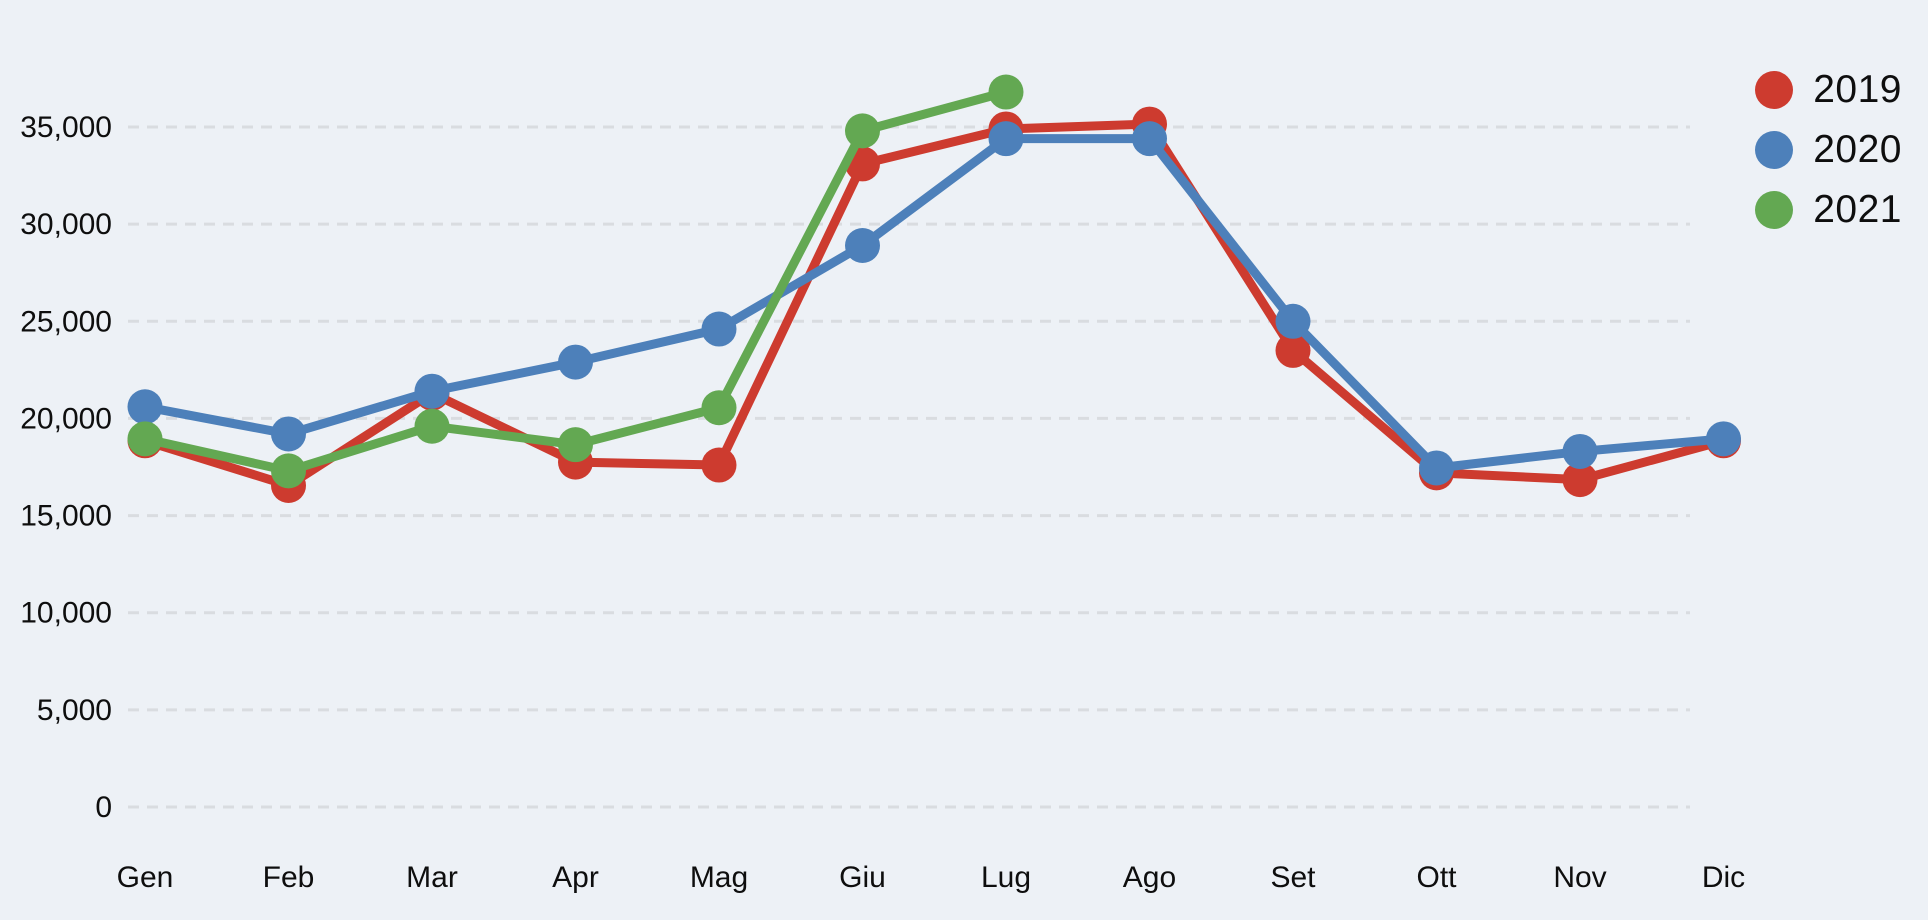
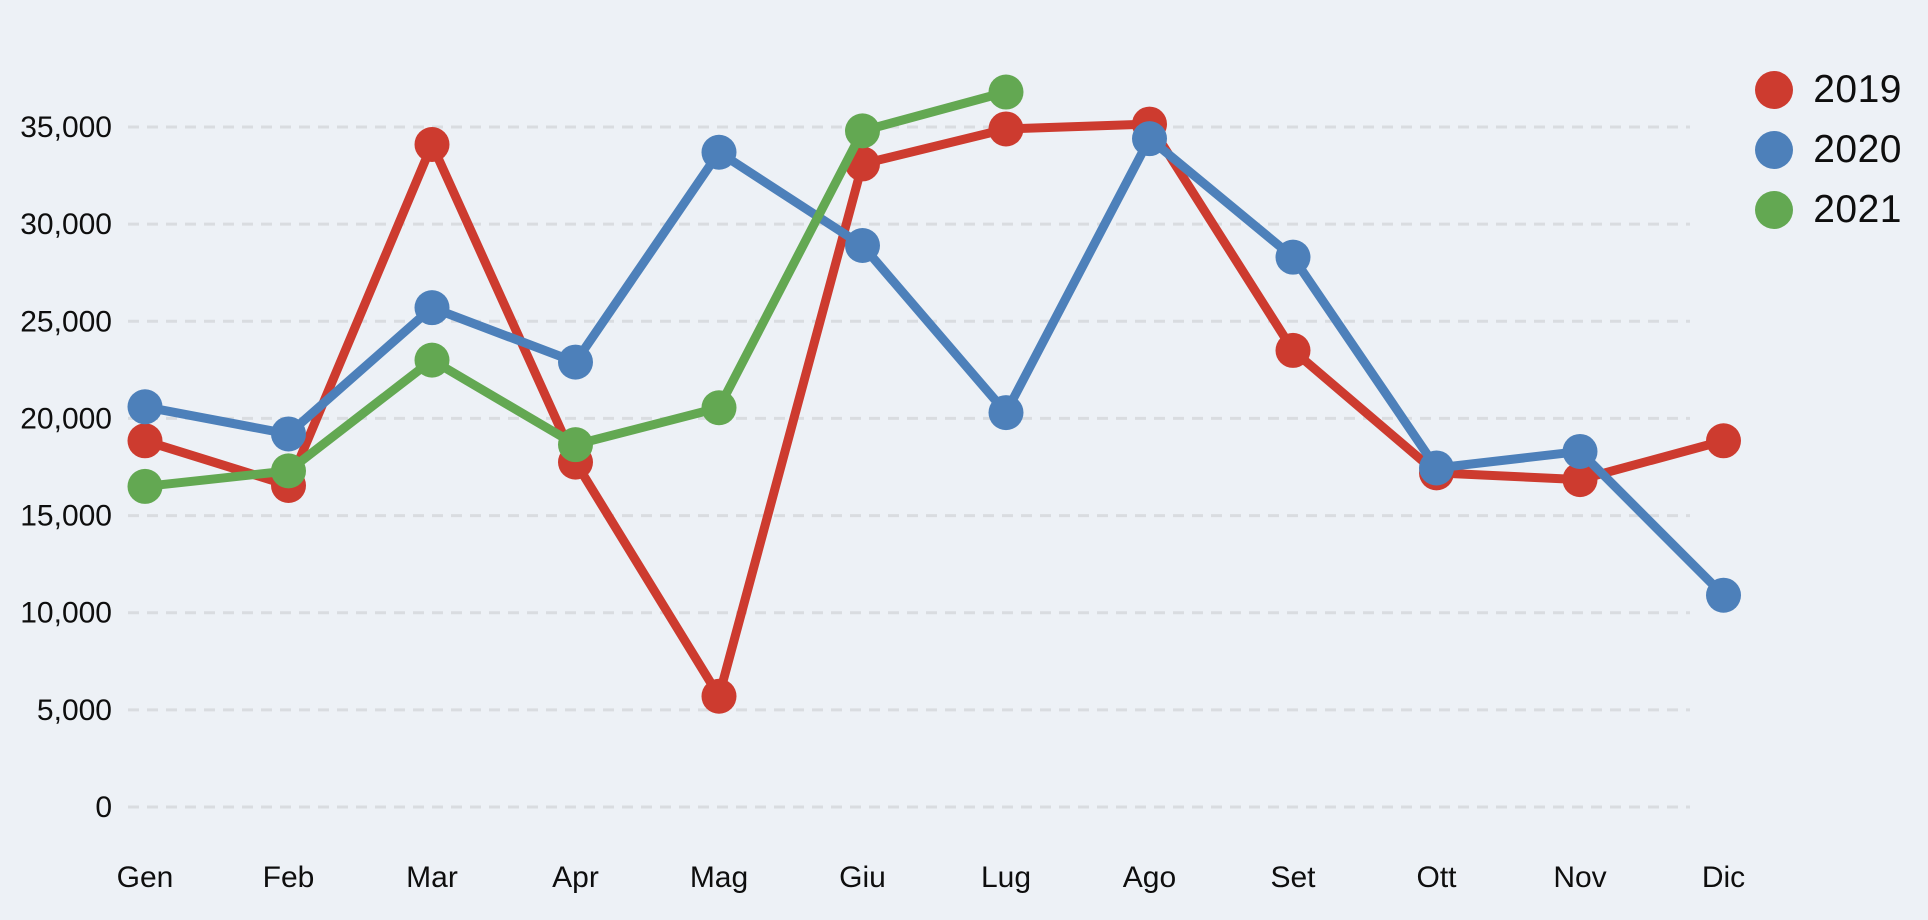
2021/Gen: 19000 -> 16500
2019/Mar: 21300 -> 34100
2020/Mar: 21400 -> 25700
2021/Mar: 19600 -> 23000
2019/Mag: 17600 -> 5700
2020/Mag: 24600 -> 33700
2020/Lug: 34400 -> 20300
2020/Set: 25000 -> 28300
2020/Dic: 19000 -> 10900
